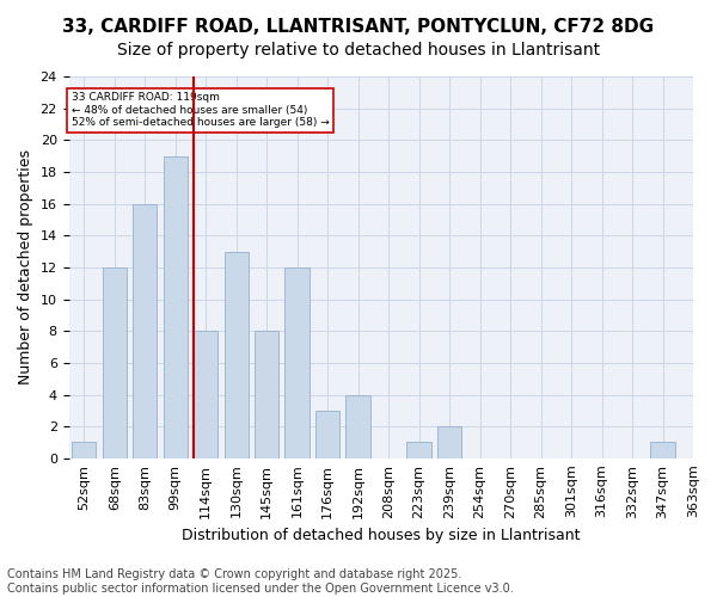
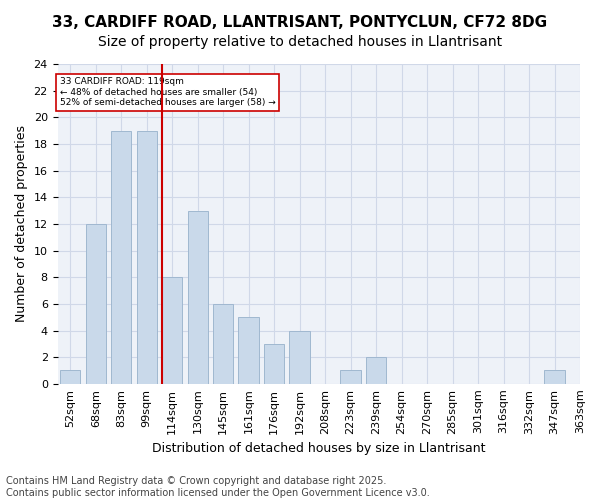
83sqm: 16 -> 19
145sqm: 8 -> 6
161sqm: 12 -> 5
